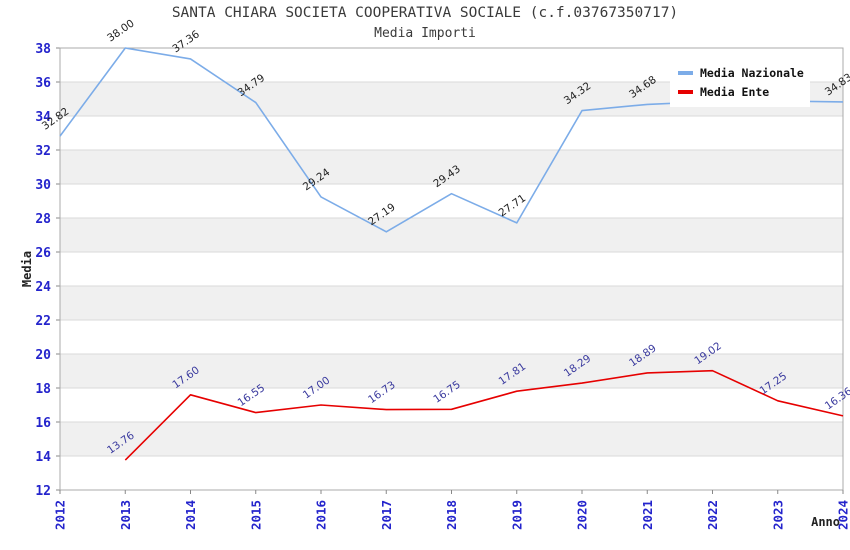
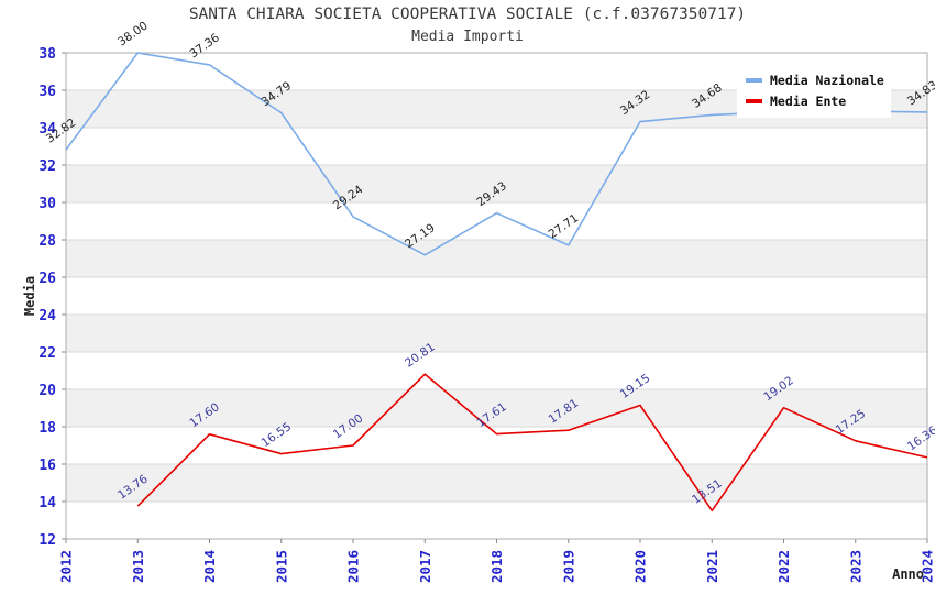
Media Ente/2017: 16.73 -> 20.81
Media Ente/2018: 16.75 -> 17.61
Media Ente/2020: 18.29 -> 19.15
Media Ente/2021: 18.89 -> 13.51
